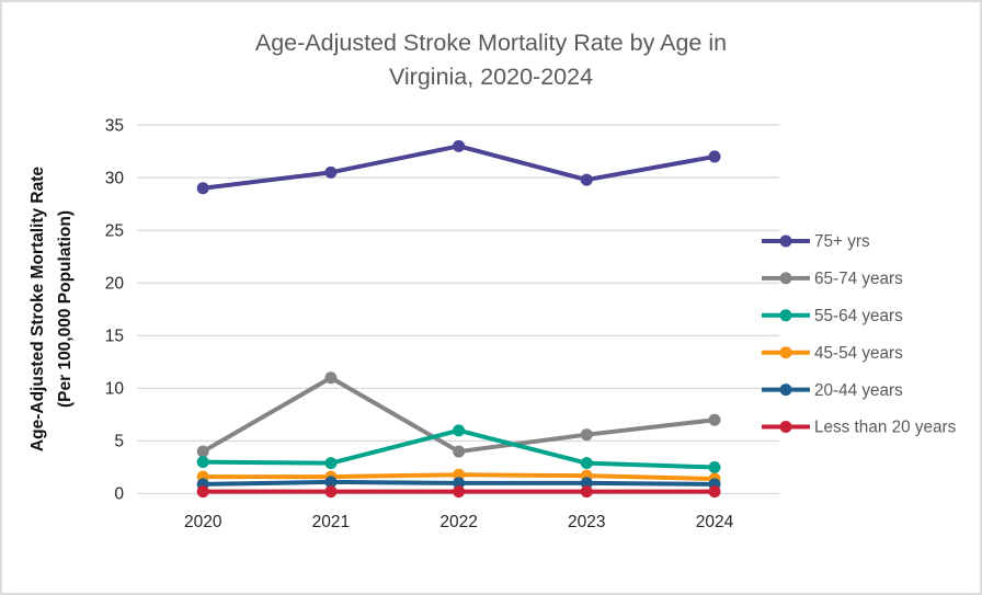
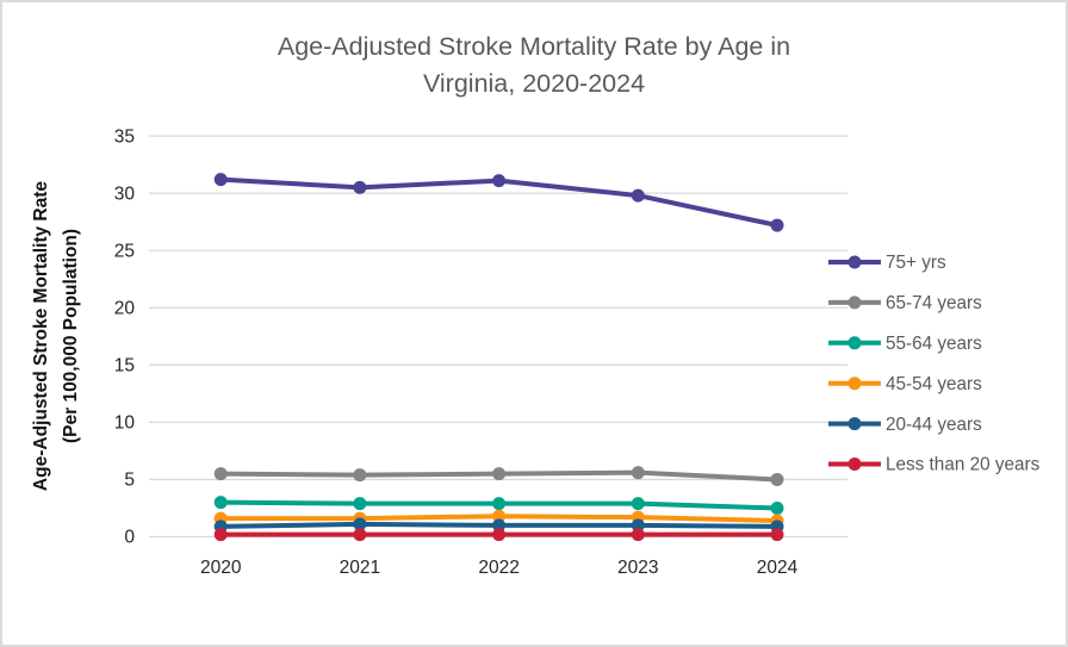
75+ yrs/2020: 29 -> 31
65-74 years/2020: 4 -> 6
65-74 years/2021: 11 -> 5
75+ yrs/2022: 33 -> 31
65-74 years/2022: 4 -> 6
55-64 years/2022: 6 -> 3
75+ yrs/2024: 32 -> 27
65-74 years/2024: 7 -> 5
